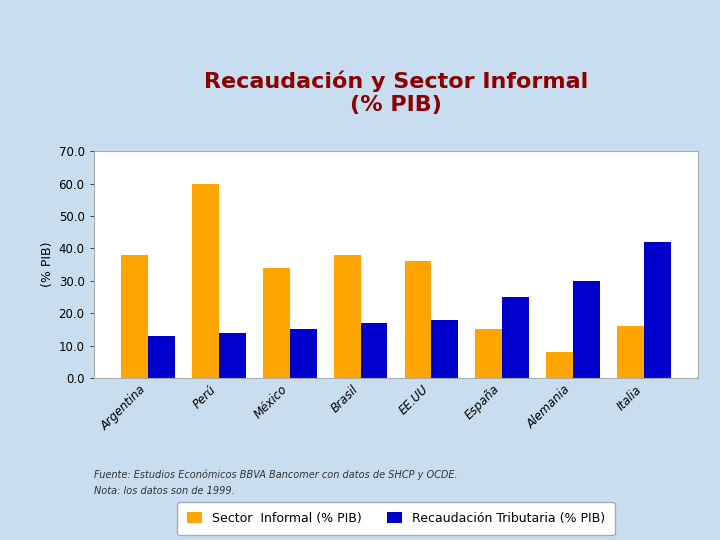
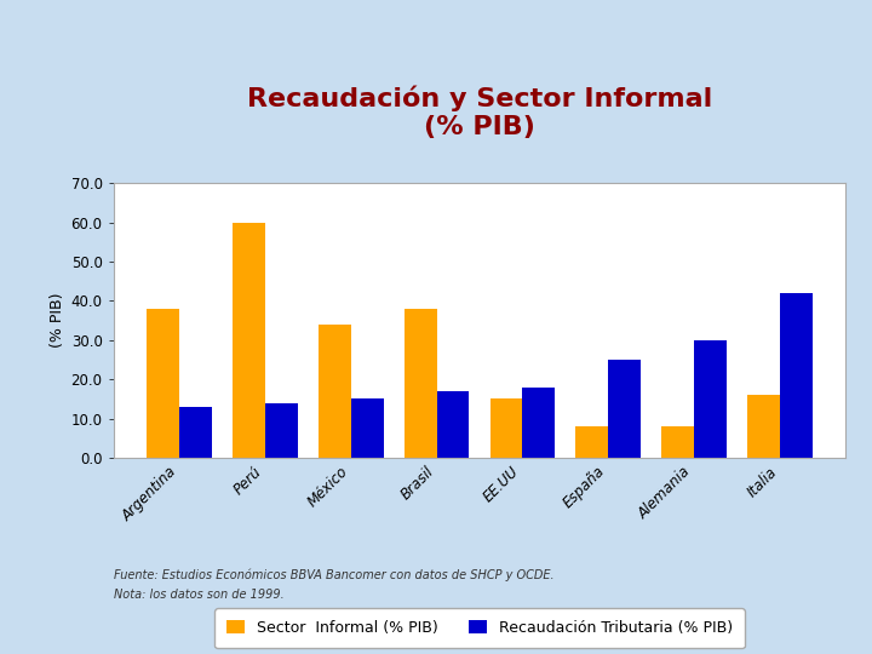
Sector Informal (% PIB)/EE.UU: 36 -> 15
Sector Informal (% PIB)/España: 15 -> 8
